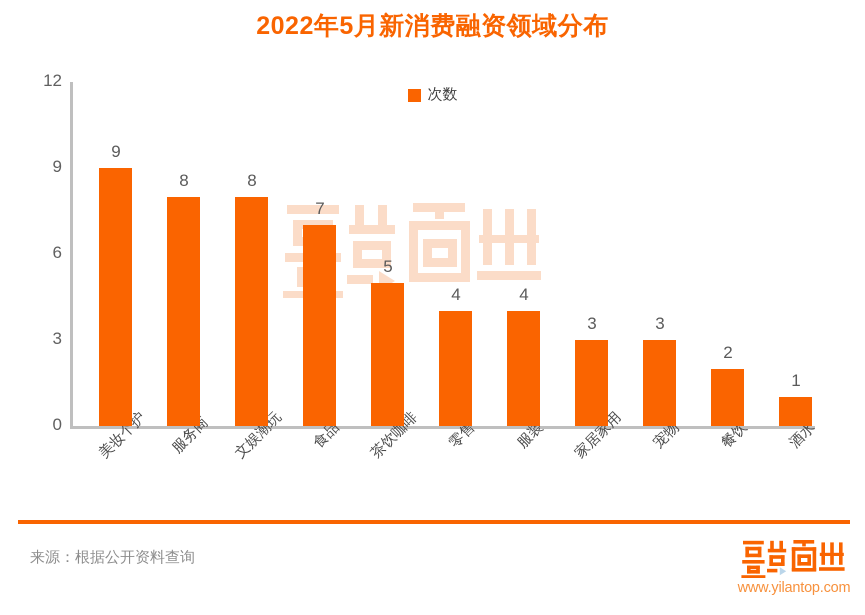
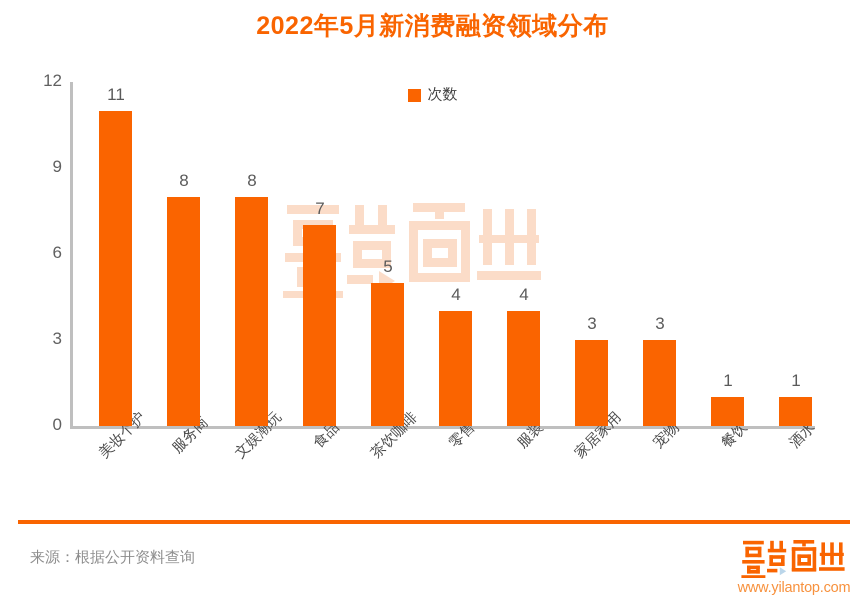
美妆个护: 9 -> 11
餐饮: 2 -> 1
